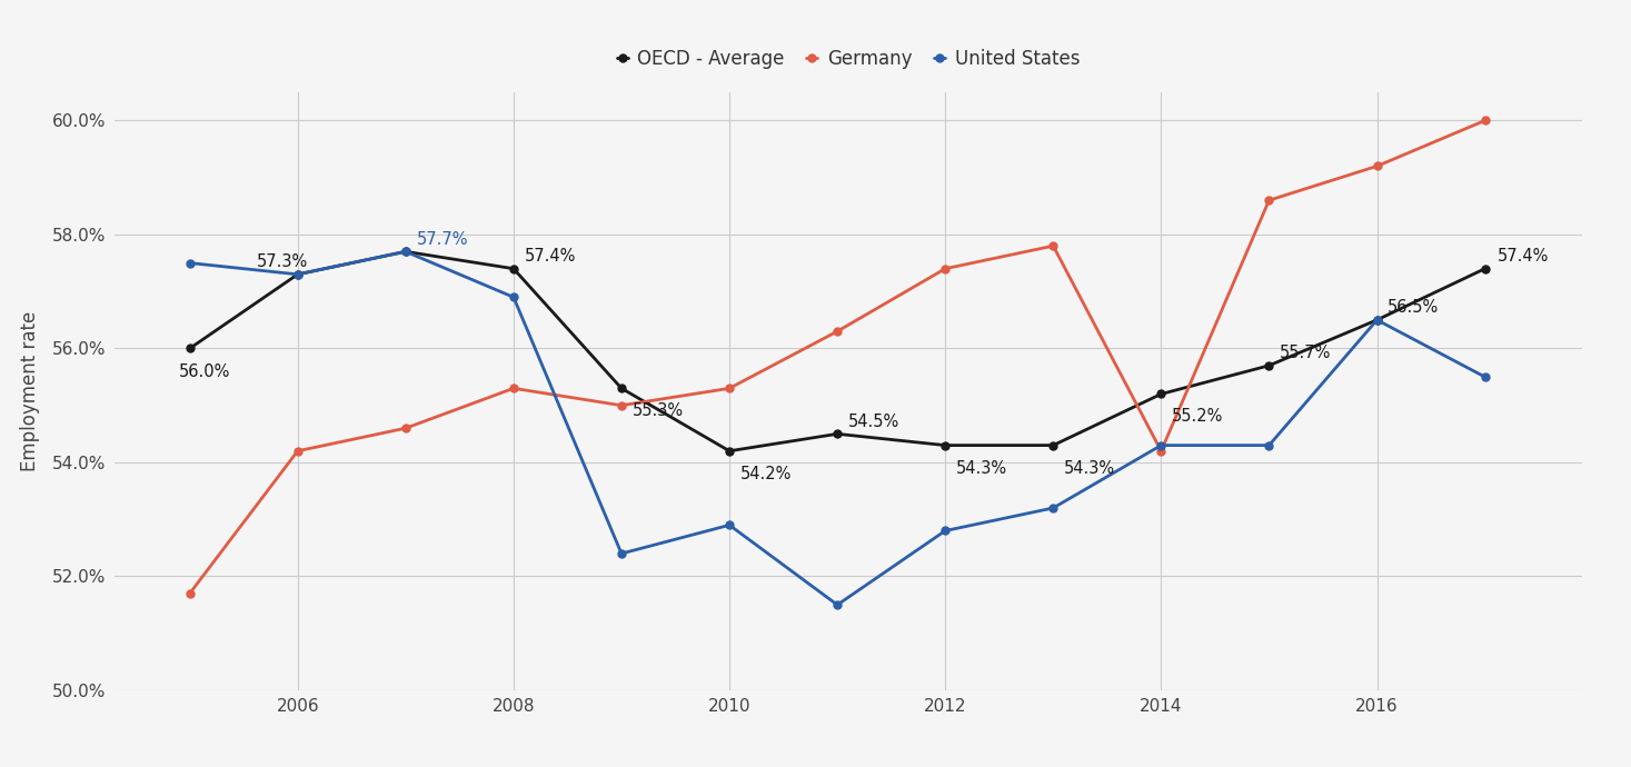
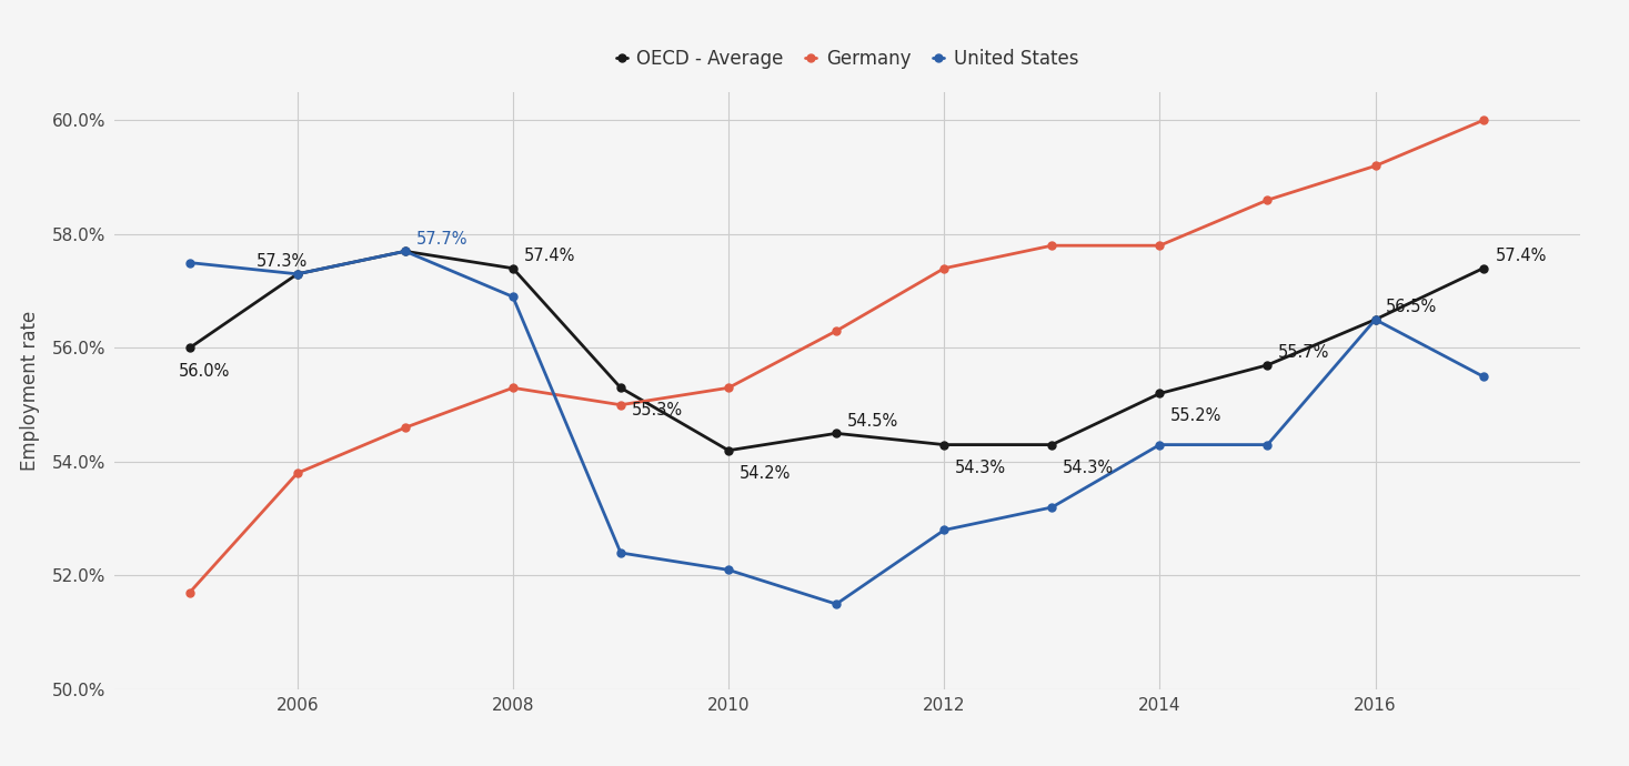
Germany/2006: 54.2% -> 53.8%
United States/2010: 52.9% -> 52.1%
Germany/2014: 54.2% -> 57.8%
